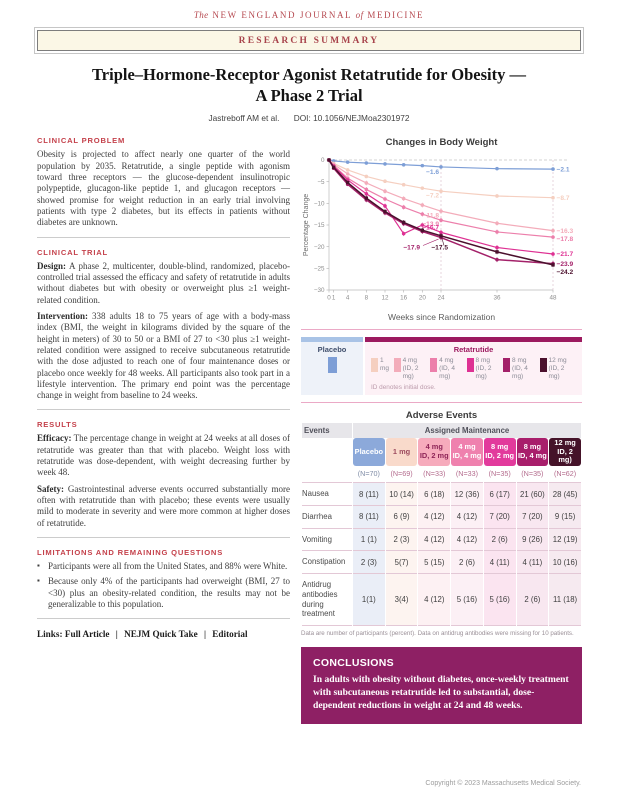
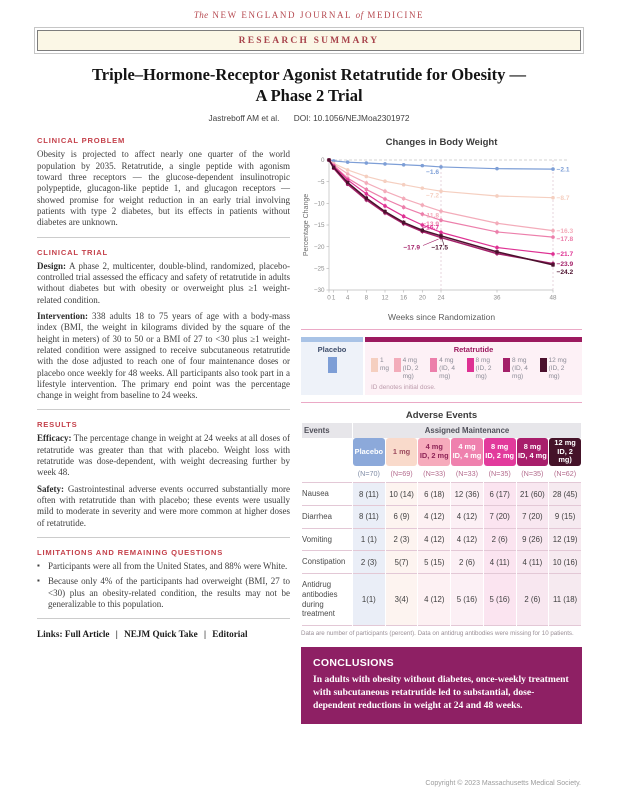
8 mg (ID, 2 mg)/16: -17 -> -13
8 mg (ID, 4 mg)/36: -23 -> -22
